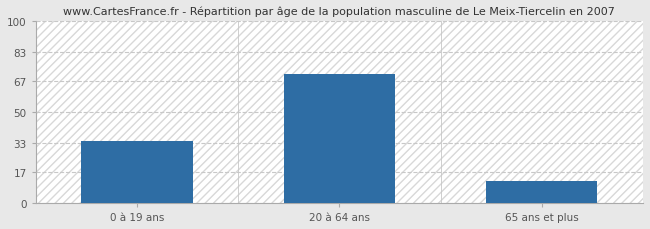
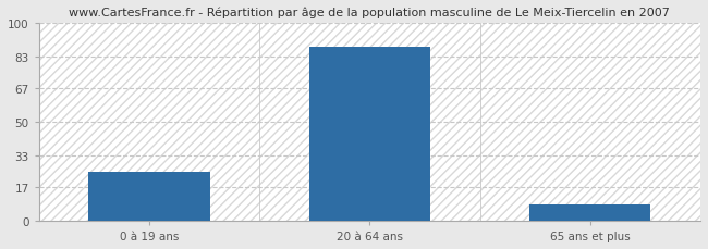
0 à 19 ans: 34 -> 25
20 à 64 ans: 71 -> 88
65 ans et plus: 12 -> 8
